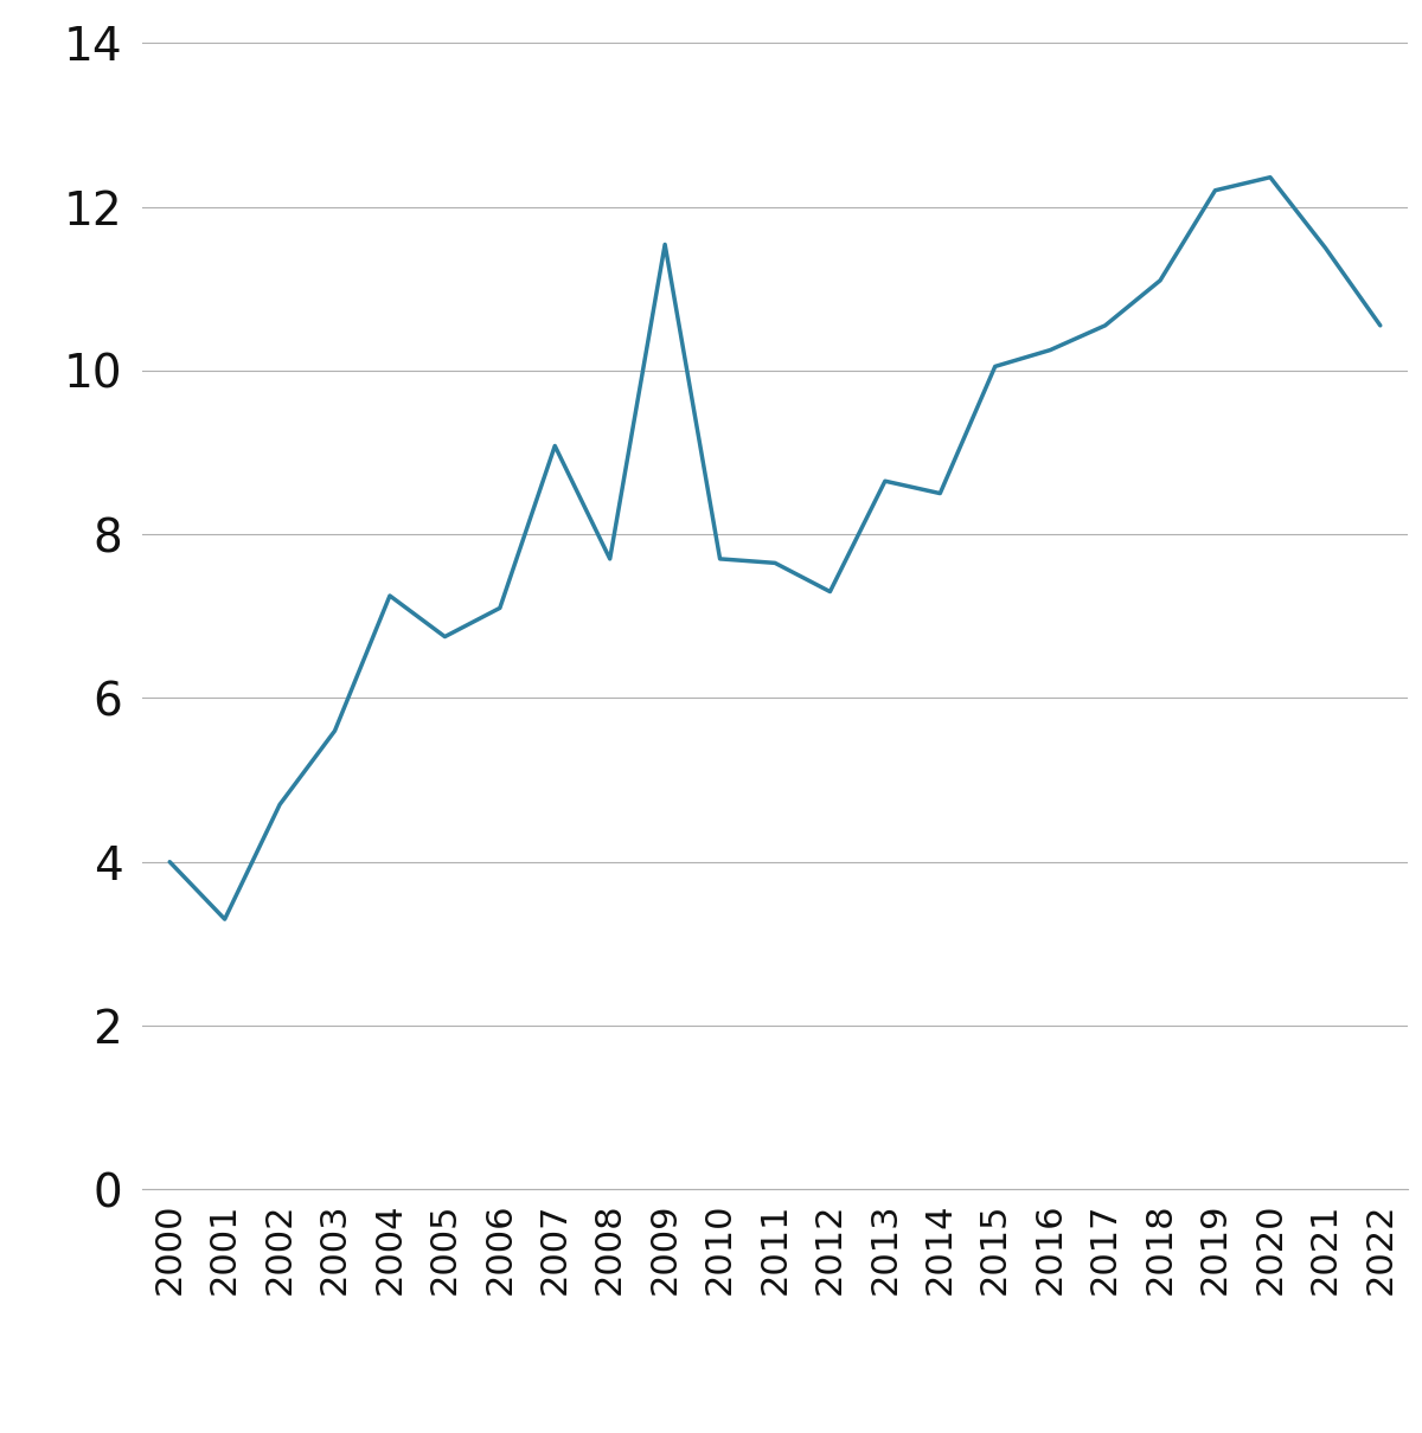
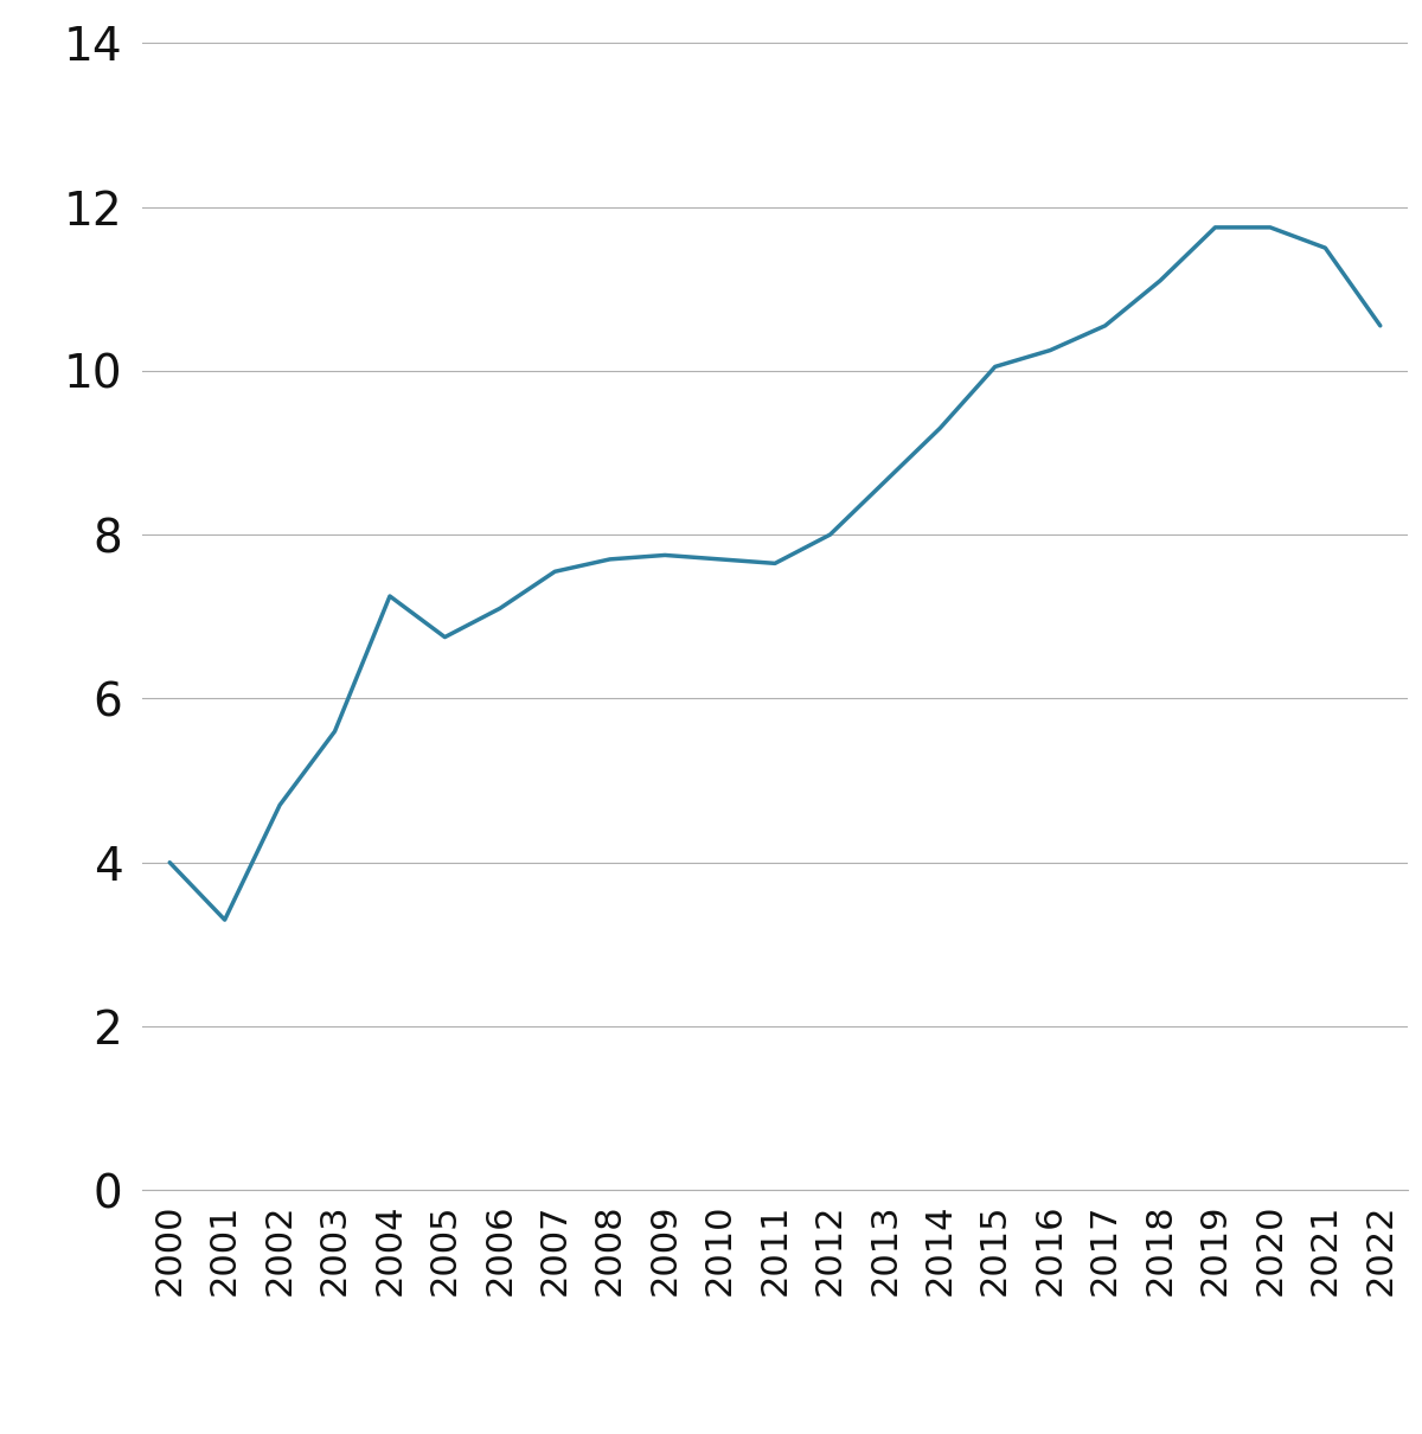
2007: 9.08 -> 7.55
2009: 11.54 -> 7.75
2012: 7.30 -> 8.00
2014: 8.50 -> 9.30
2019: 12.20 -> 11.75
2020: 12.36 -> 11.75
